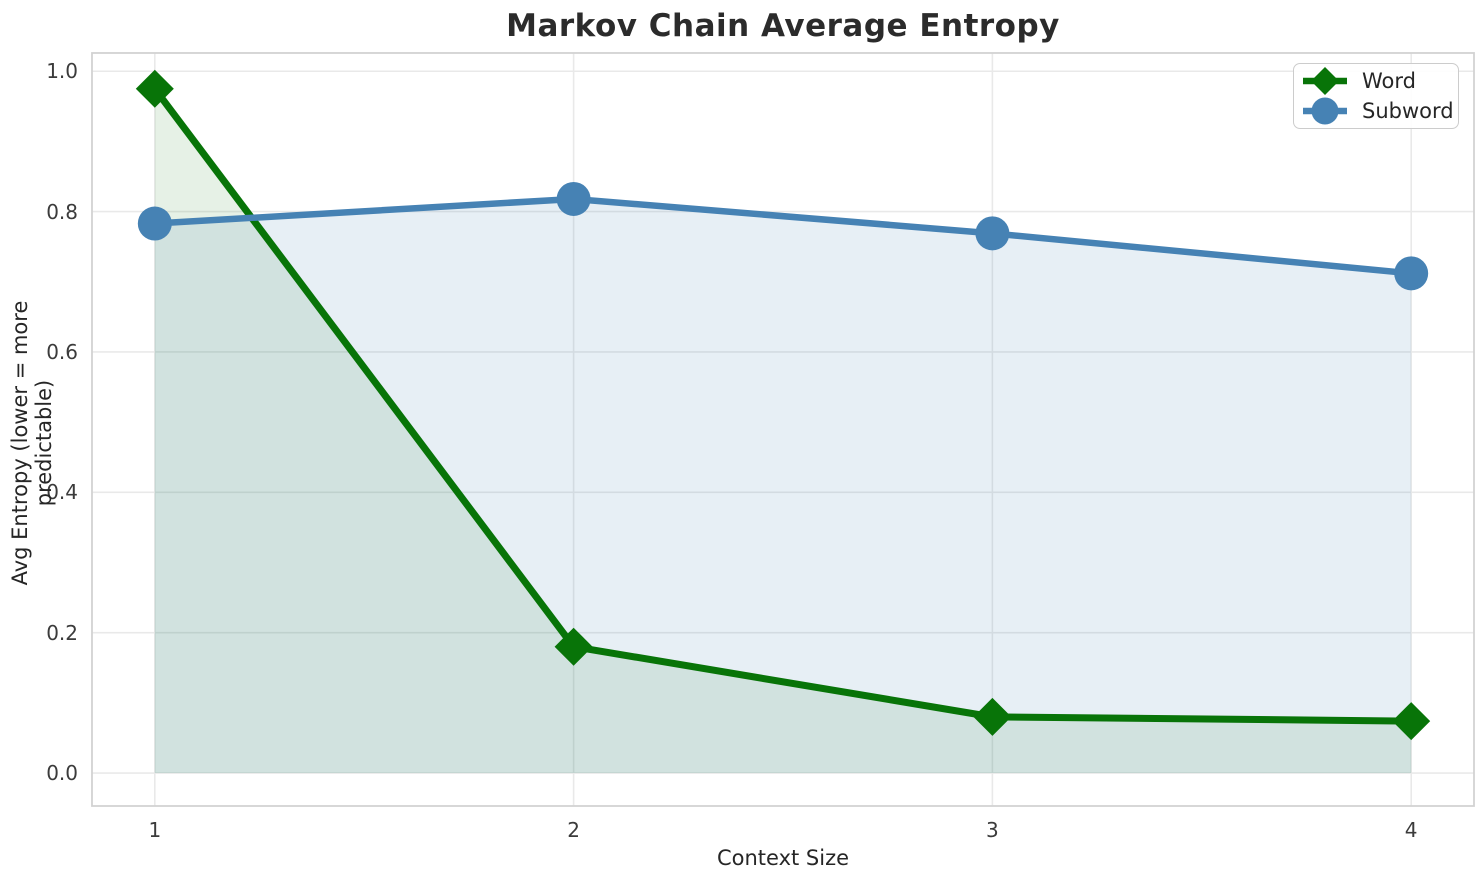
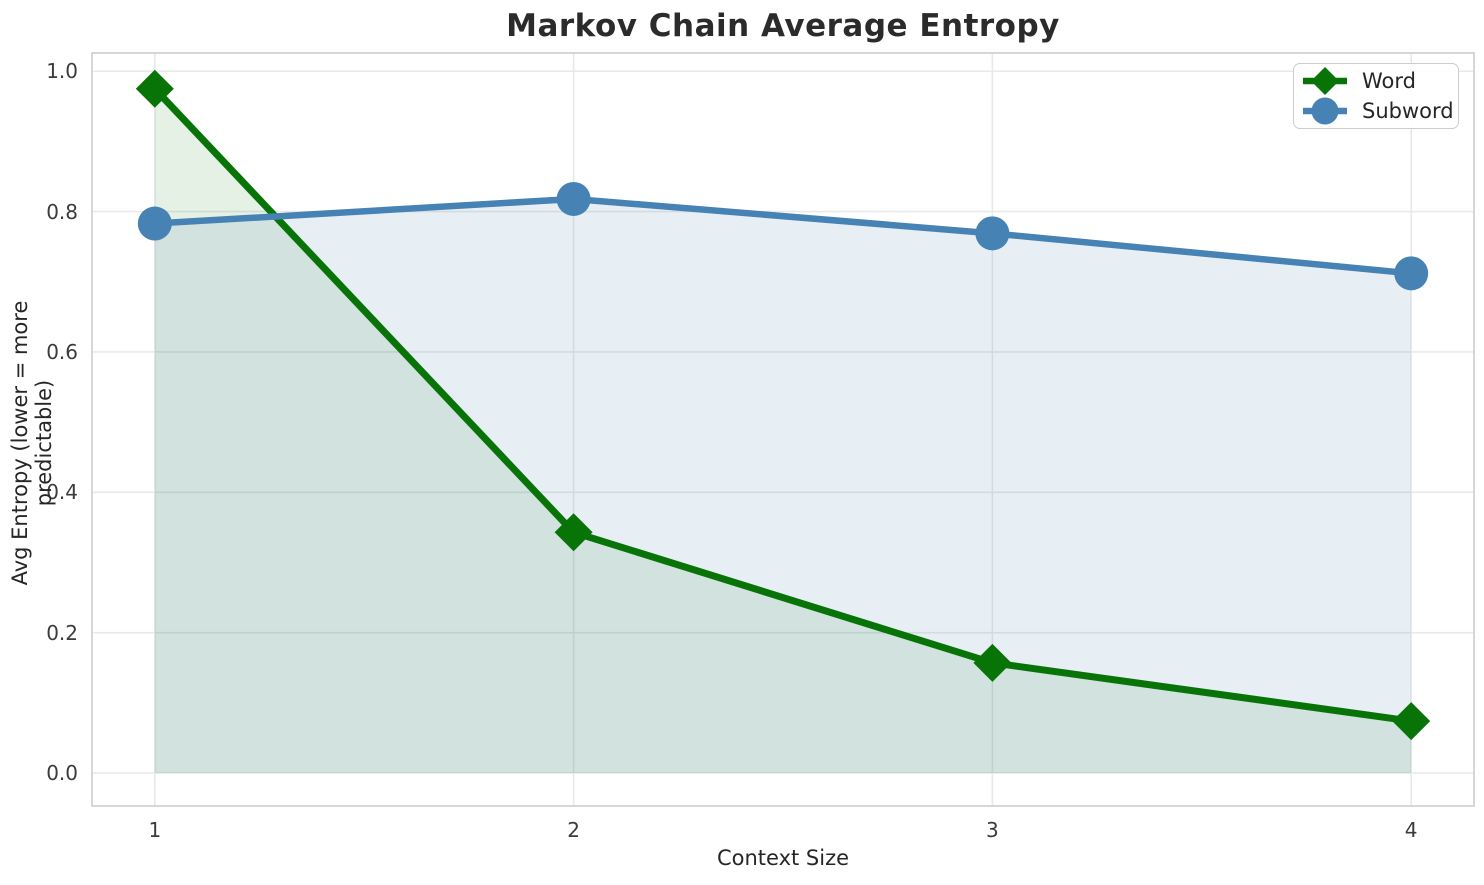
Word/2: 0.18 -> 0.34
Word/3: 0.08 -> 0.16
